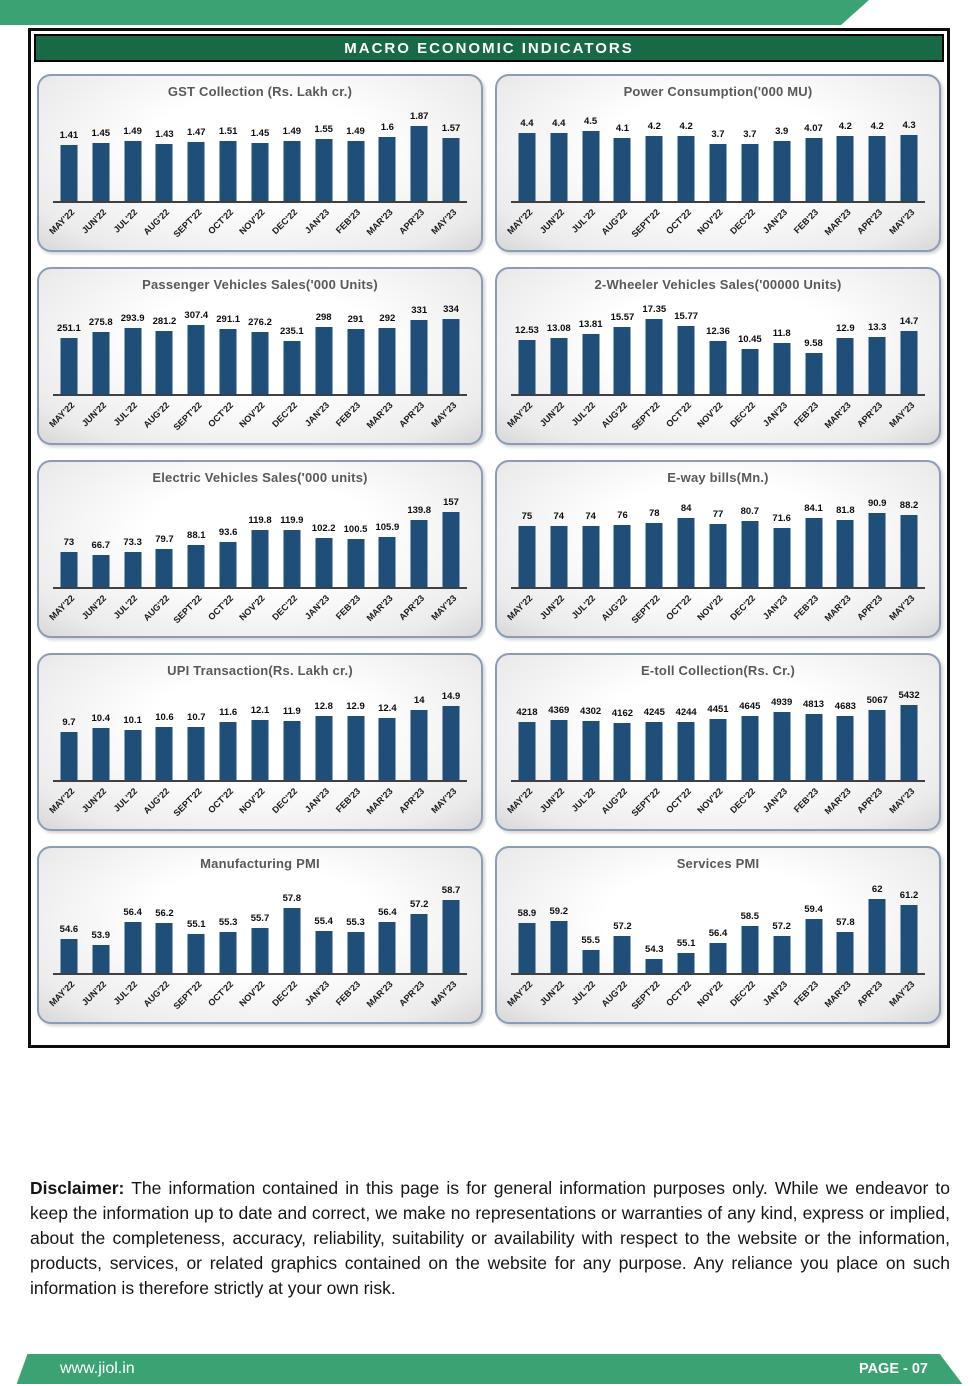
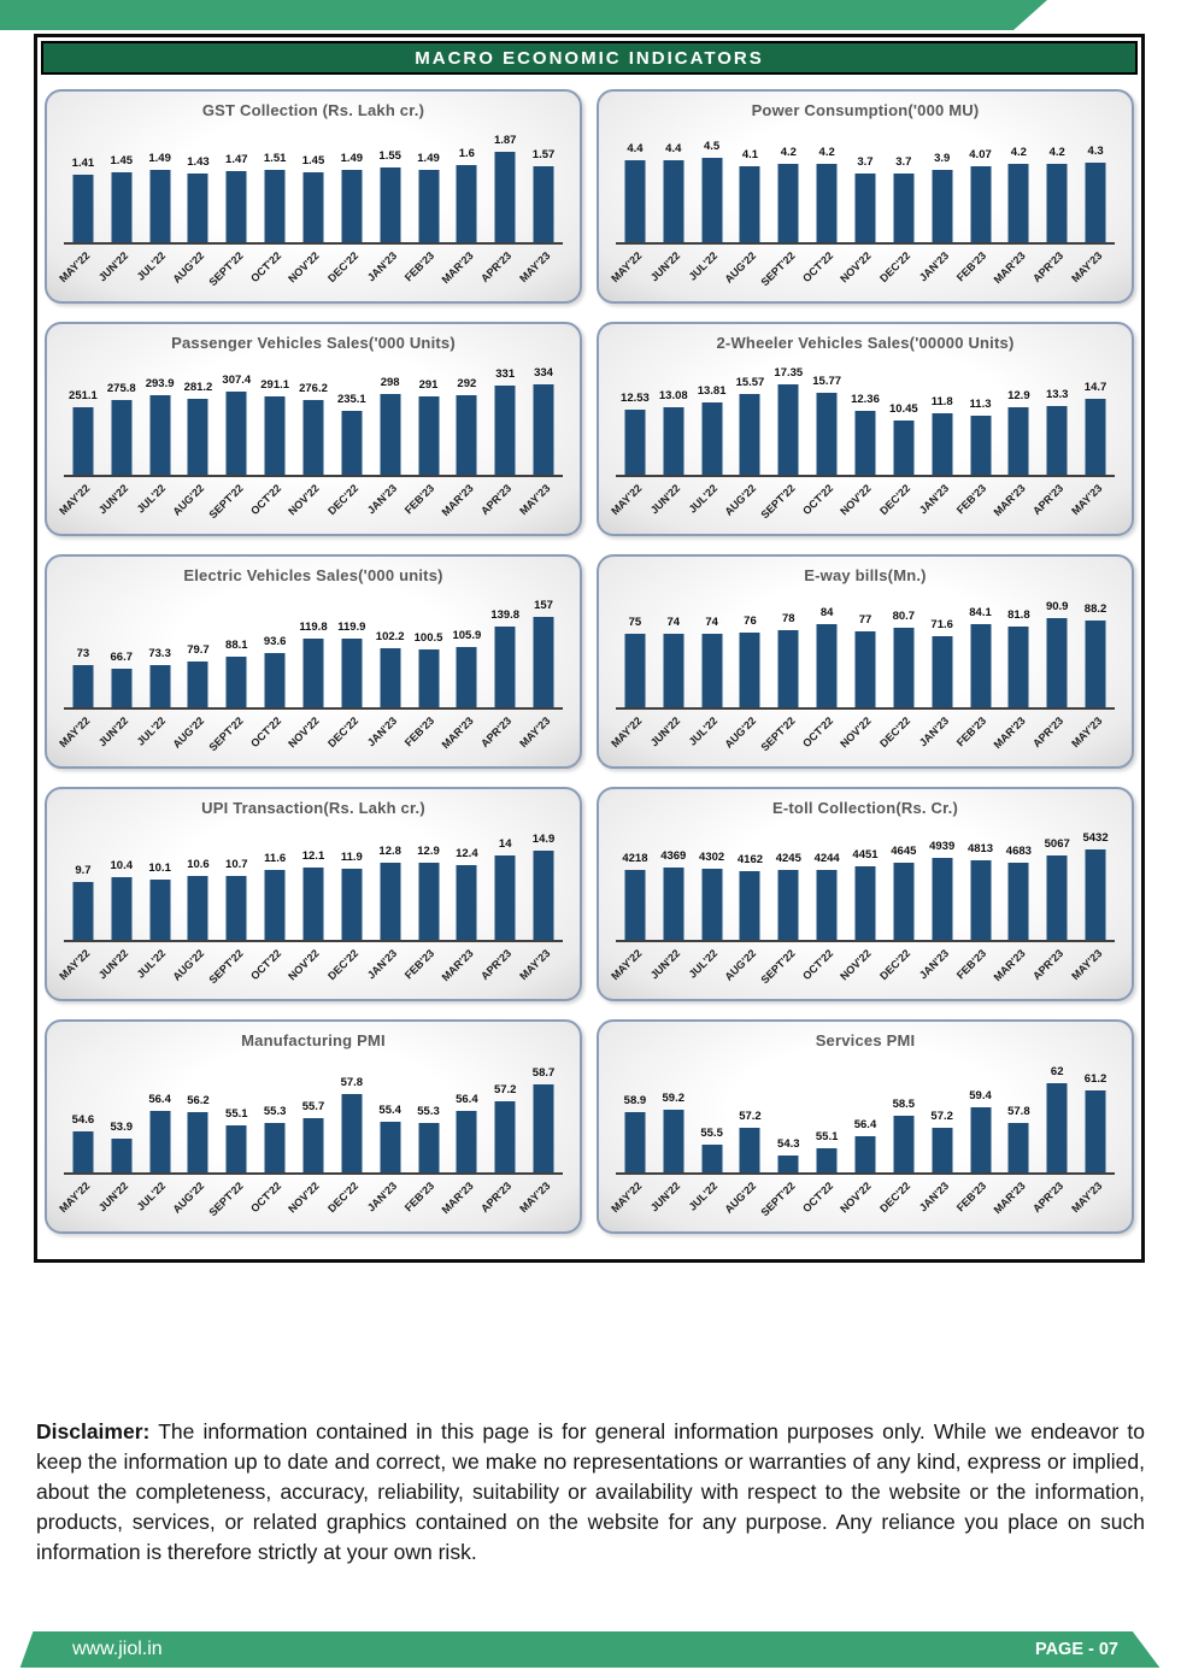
2-Wheeler Vehicles Sales('00000 Units)/FEB'23: 9.58 -> 11.3
